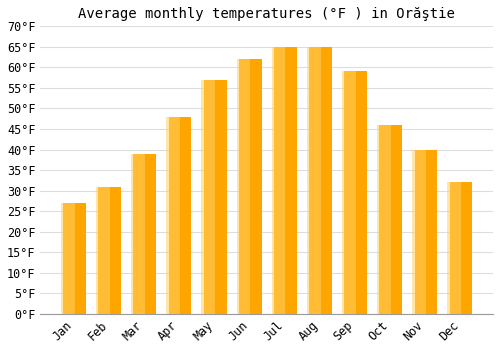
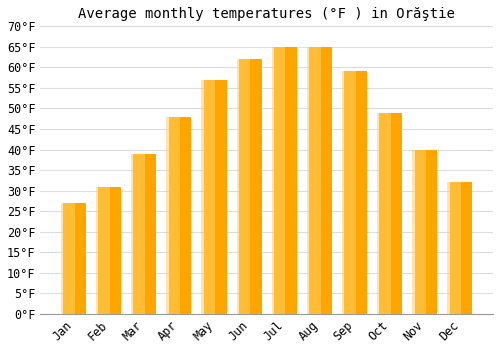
Oct: 46°F -> 49°F
